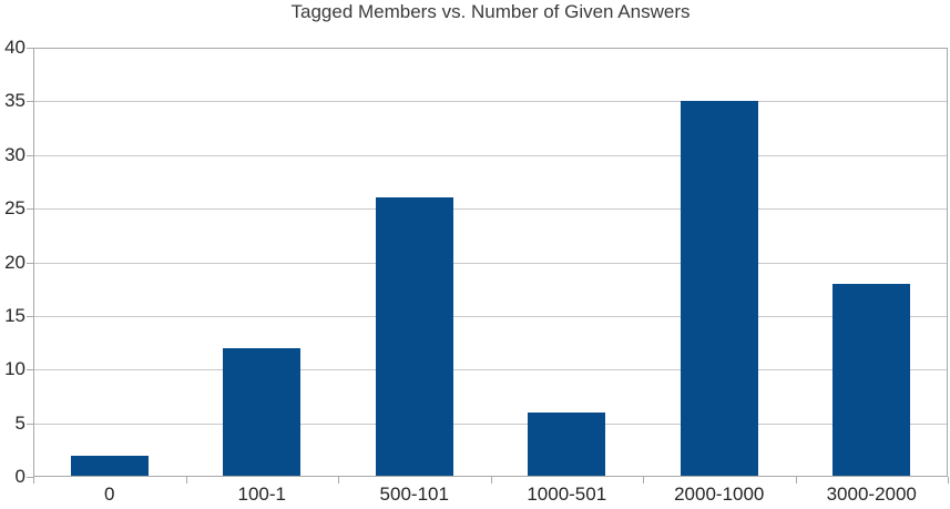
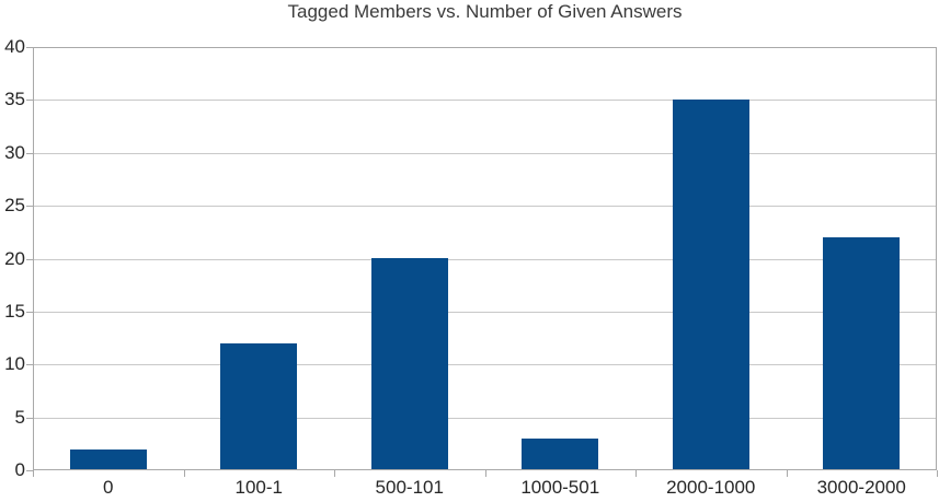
500-101: 26 -> 20
1000-501: 6 -> 3
3000-2000: 18 -> 22
